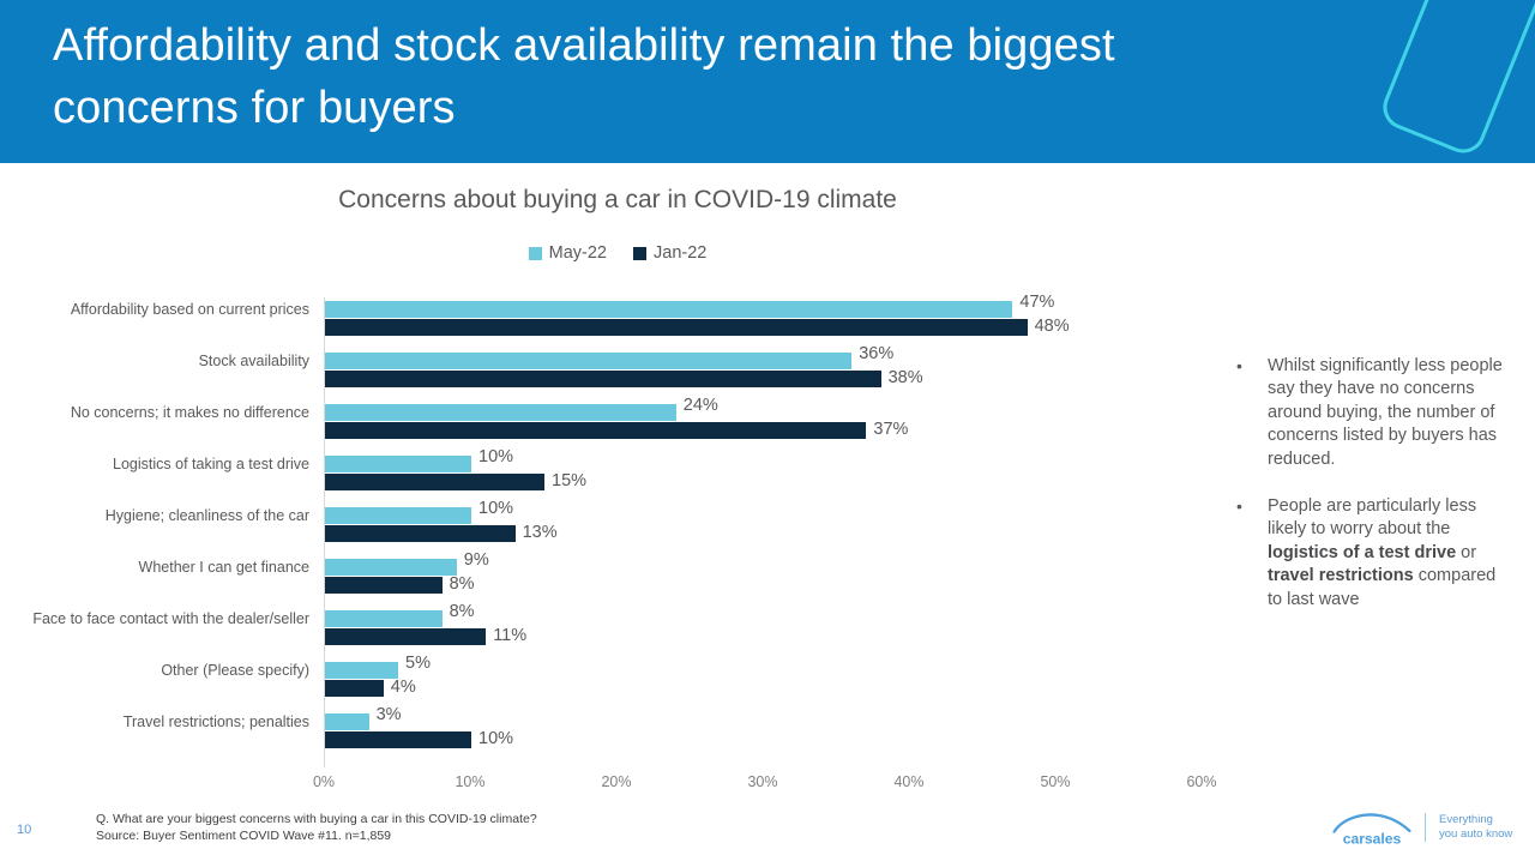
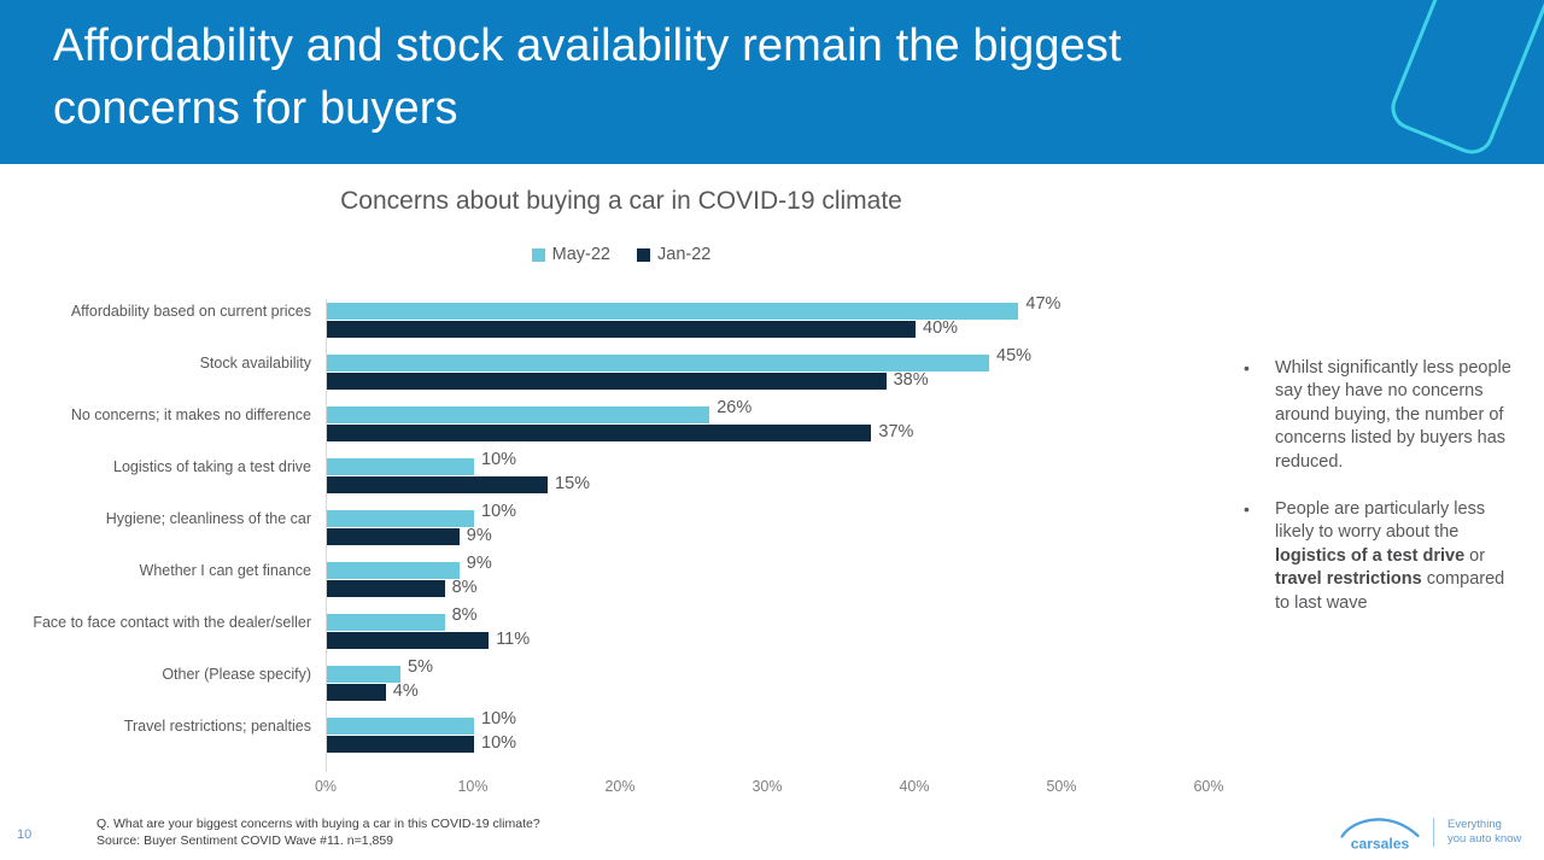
Jan-22/Affordability based on current prices: 48% -> 40%
May-22/Stock availability: 36% -> 45%
May-22/No concerns; it makes no difference: 24% -> 26%
Jan-22/Hygiene; cleanliness of the car: 13% -> 9%
May-22/Travel restrictions; penalties: 3% -> 10%
